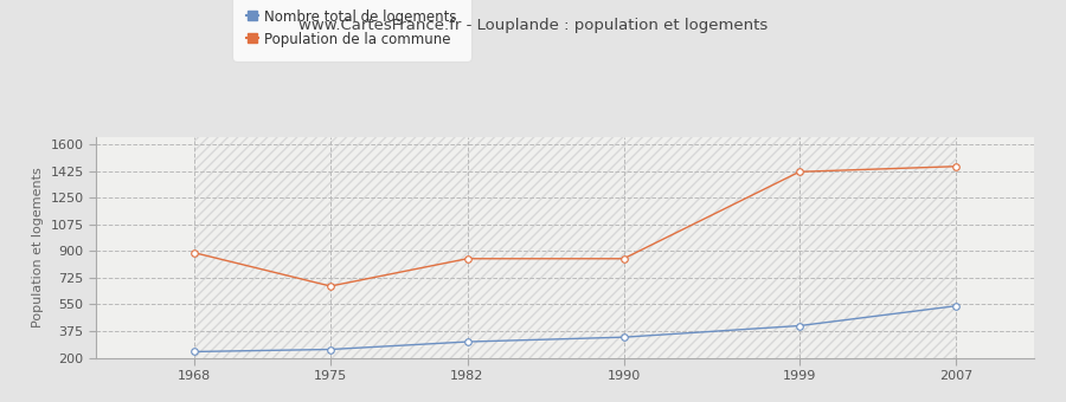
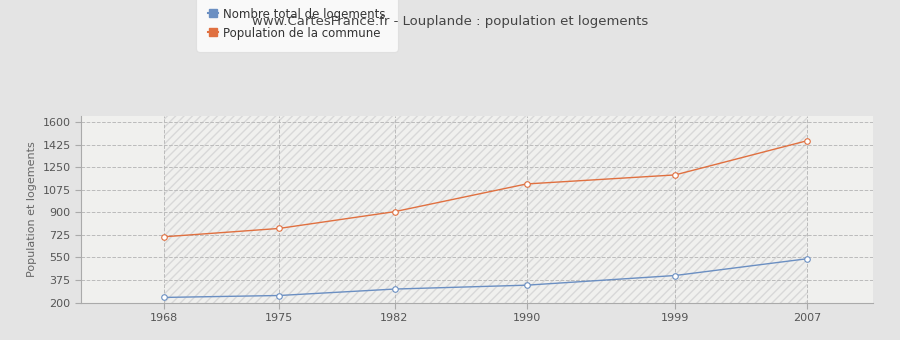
Population de la commune/1968: 890 -> 710
Population de la commune/1975: 670 -> 780
Population de la commune/1982: 850 -> 900
Population de la commune/1990: 850 -> 1120
Population de la commune/1999: 1420 -> 1190
